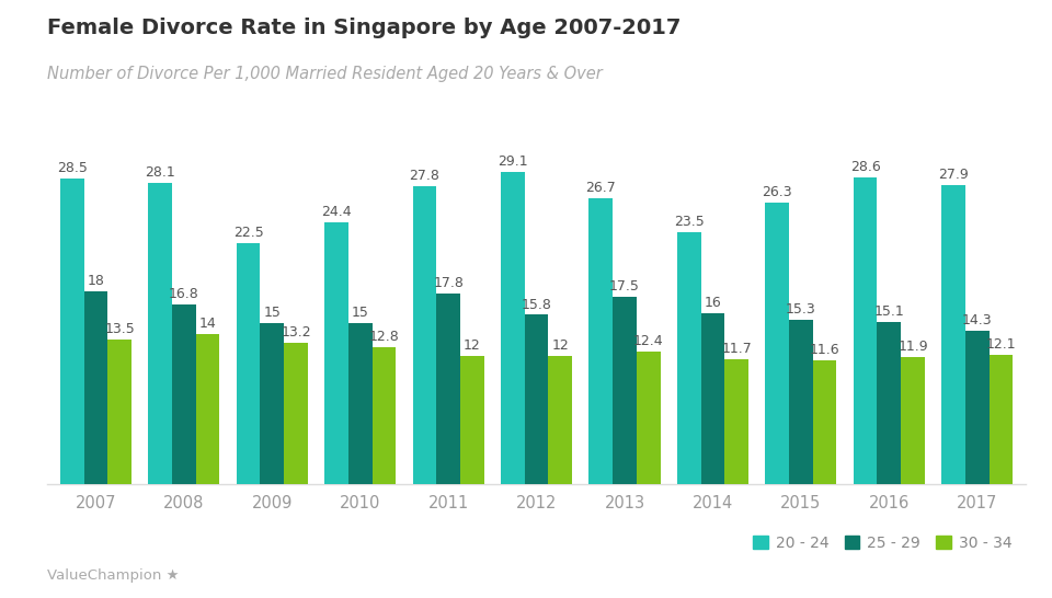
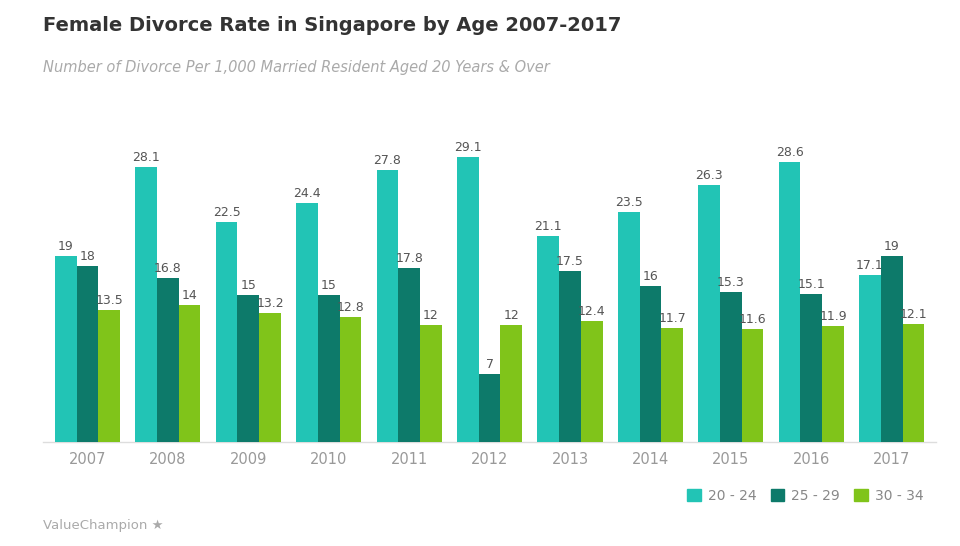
20 - 24/2007: 28.5 -> 19
25 - 29/2012: 15.8 -> 7
20 - 24/2013: 26.7 -> 21.1
20 - 24/2017: 27.9 -> 17.1
25 - 29/2017: 14.3 -> 19
